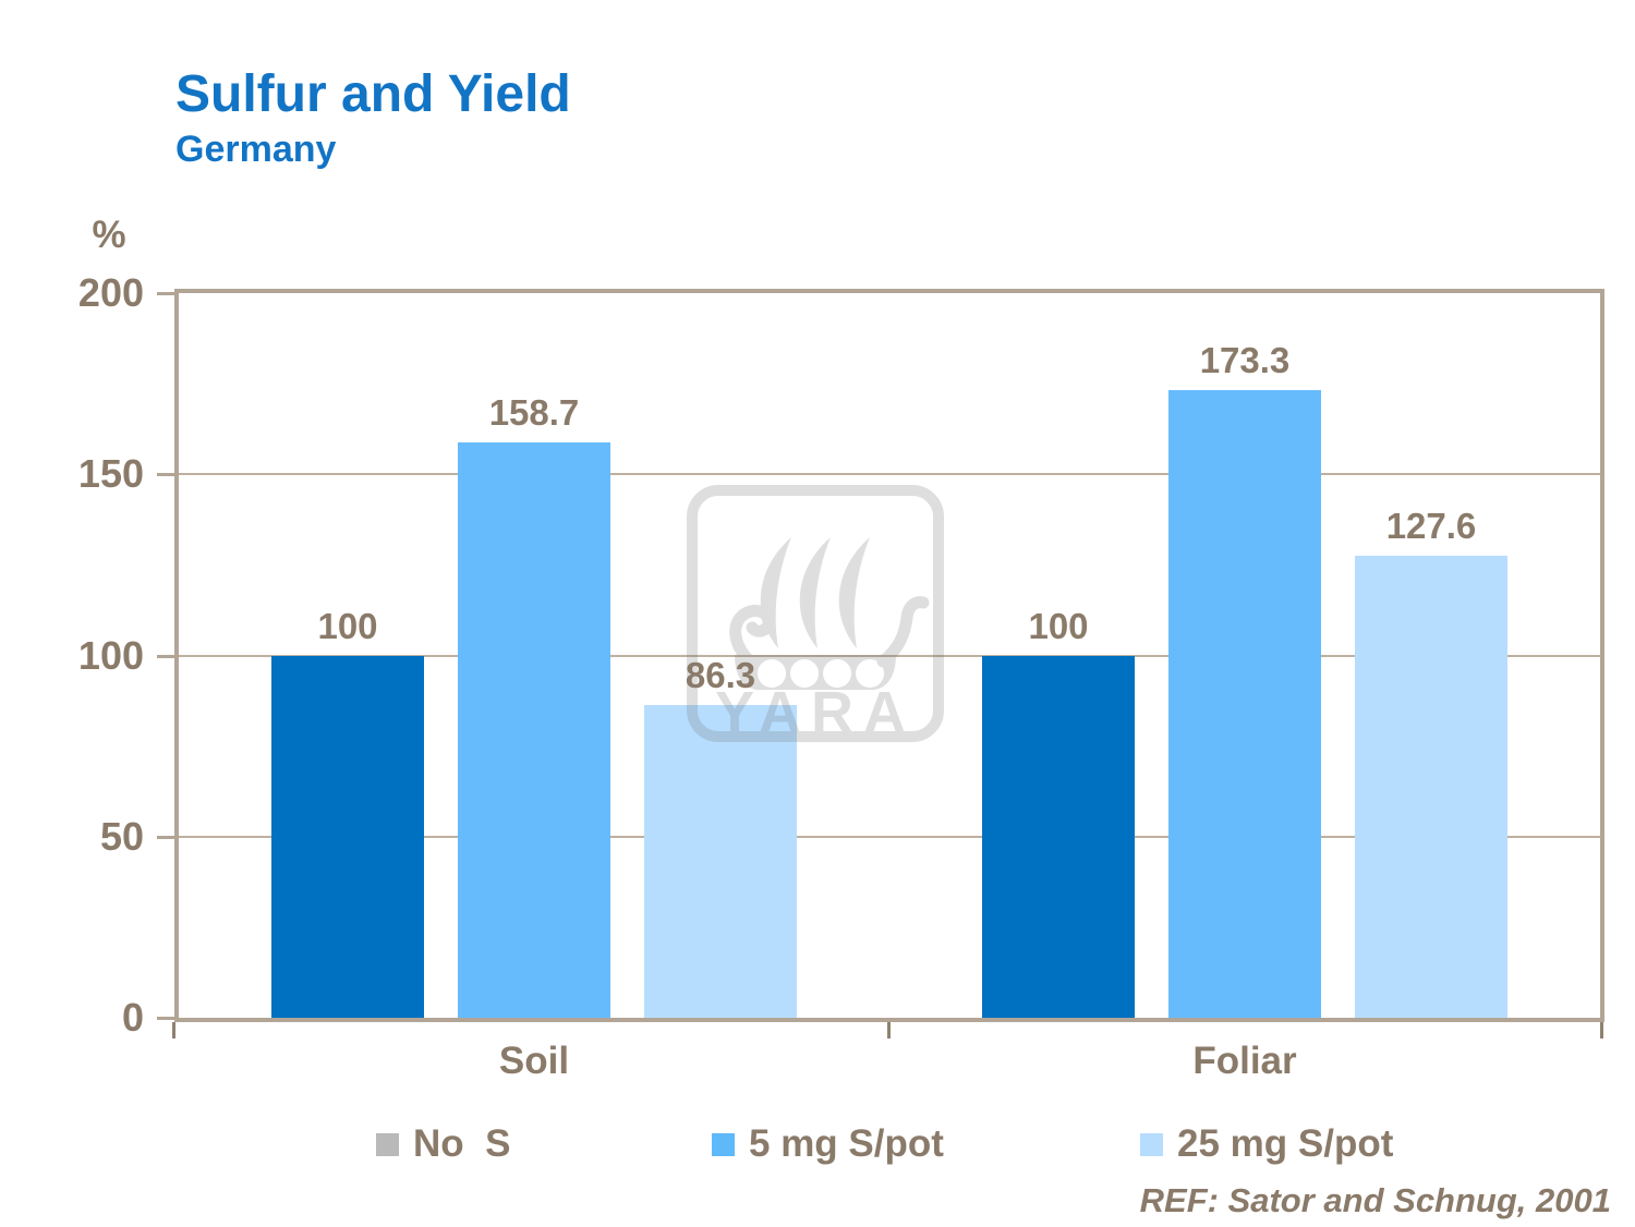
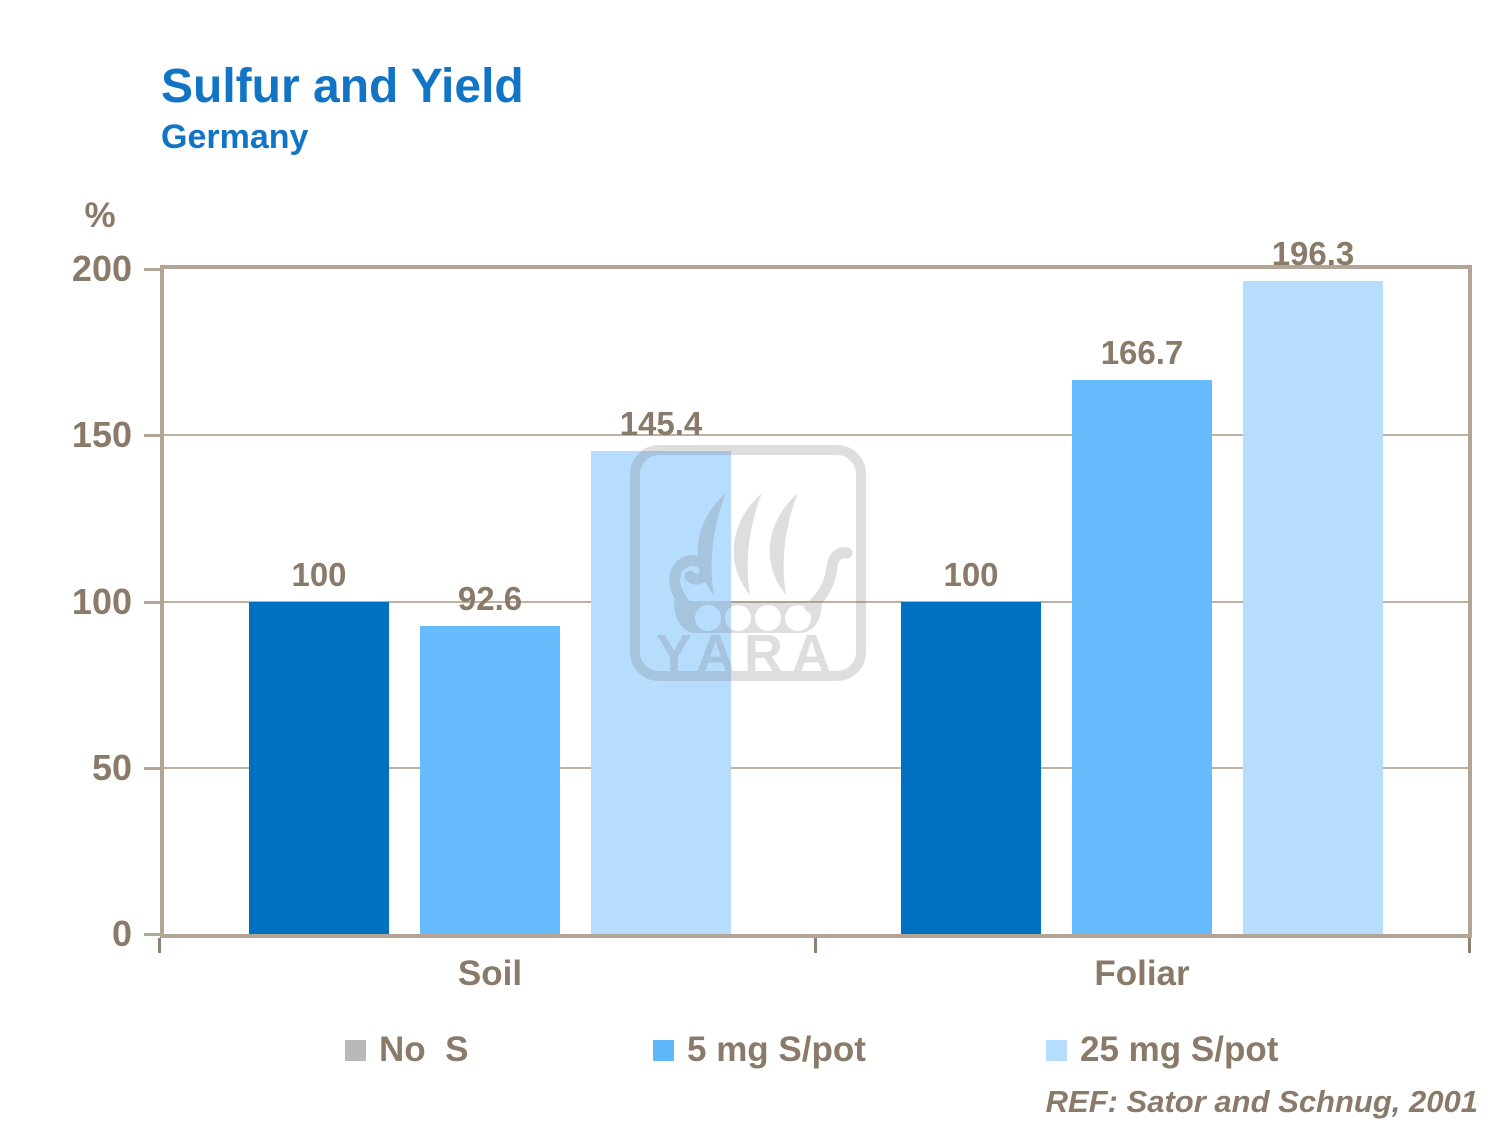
5 mg S/pot/Soil: 158.7 -> 92.6
25 mg S/pot/Soil: 86.3 -> 145.4
5 mg S/pot/Foliar: 173.3 -> 166.7
25 mg S/pot/Foliar: 127.6 -> 196.3
